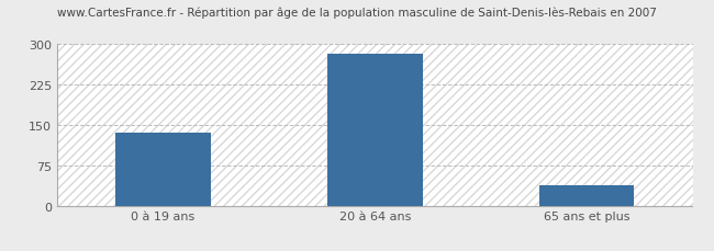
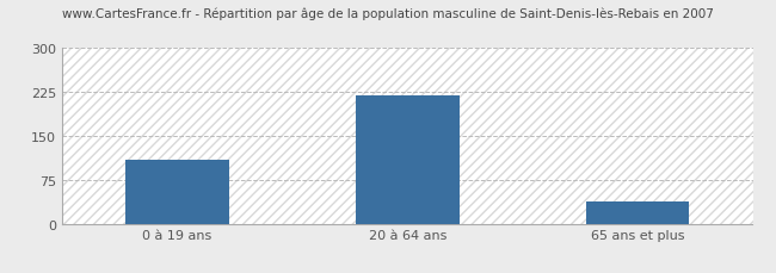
0 à 19 ans: 136 -> 110
20 à 64 ans: 282 -> 220
